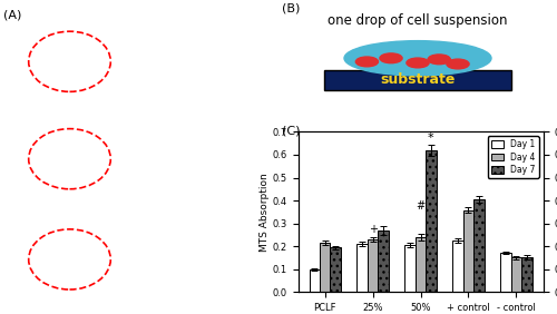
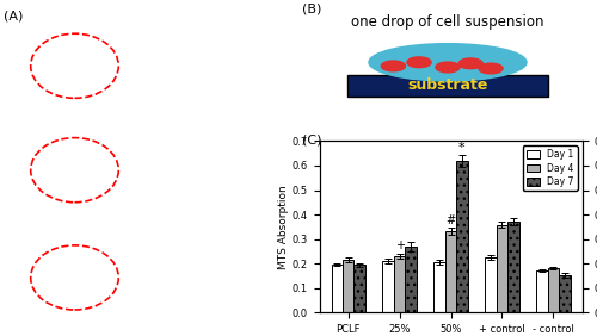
Day 1/PCLF: 0.100 -> 0.197
Day 4/50%: 0.240 -> 0.332
Day 7/+ control: 0.405 -> 0.370
Day 4/- control: 0.150 -> 0.182
